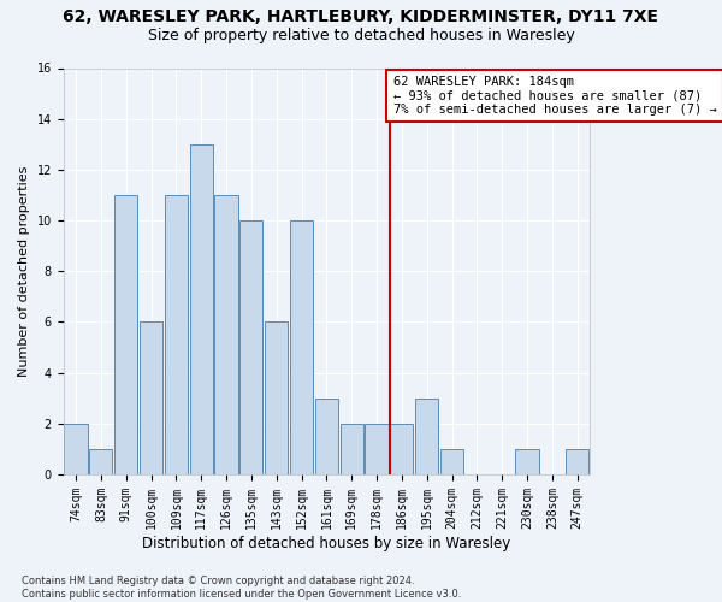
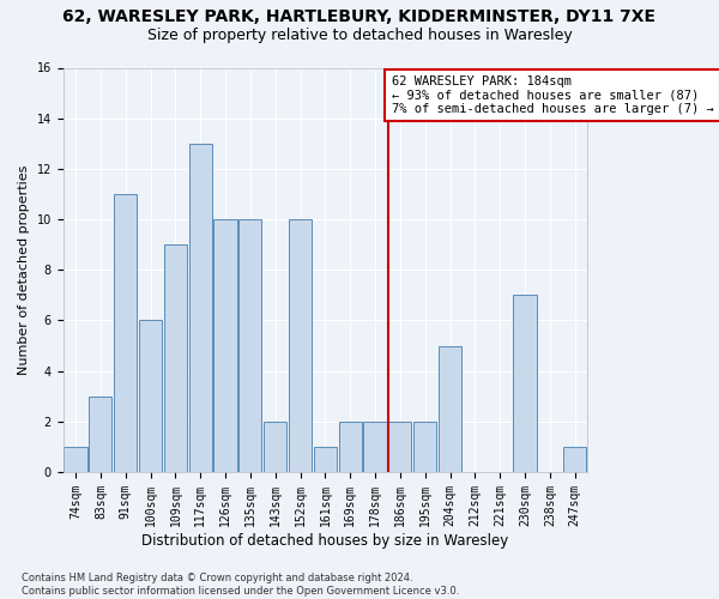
74sqm: 2 -> 1
83sqm: 1 -> 3
109sqm: 11 -> 9
126sqm: 11 -> 10
143sqm: 6 -> 2
161sqm: 3 -> 1
195sqm: 3 -> 2
204sqm: 1 -> 5
230sqm: 1 -> 7
